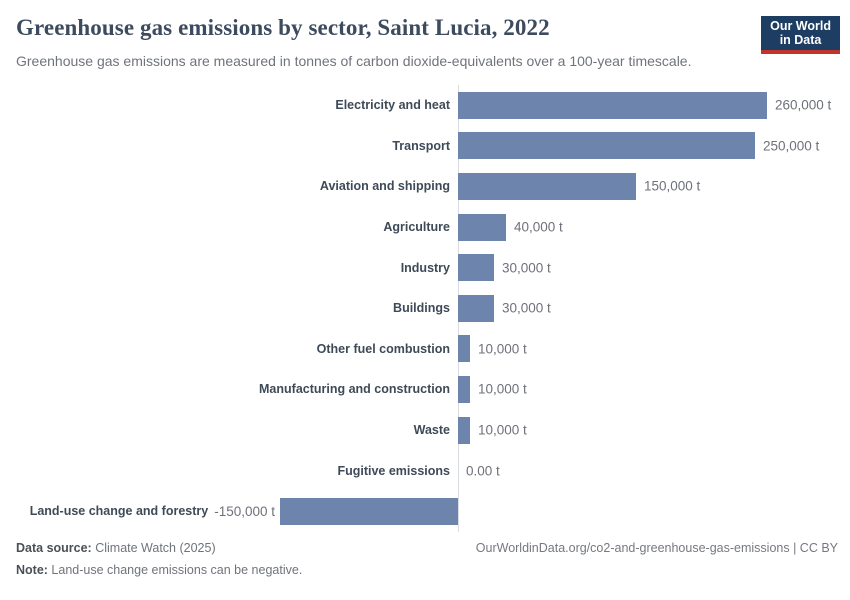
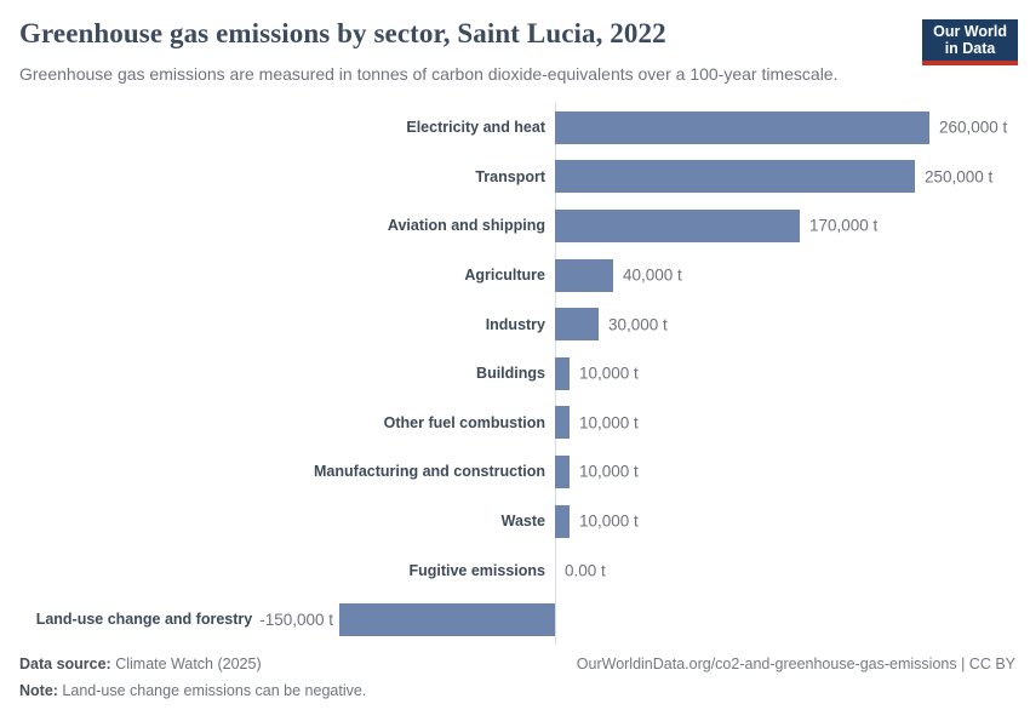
Aviation and shipping: 150,000 -> 170,000
Buildings: 30,000 -> 10,000
